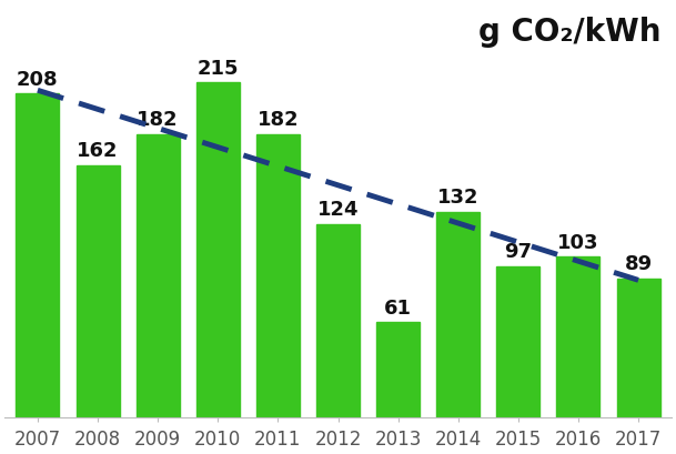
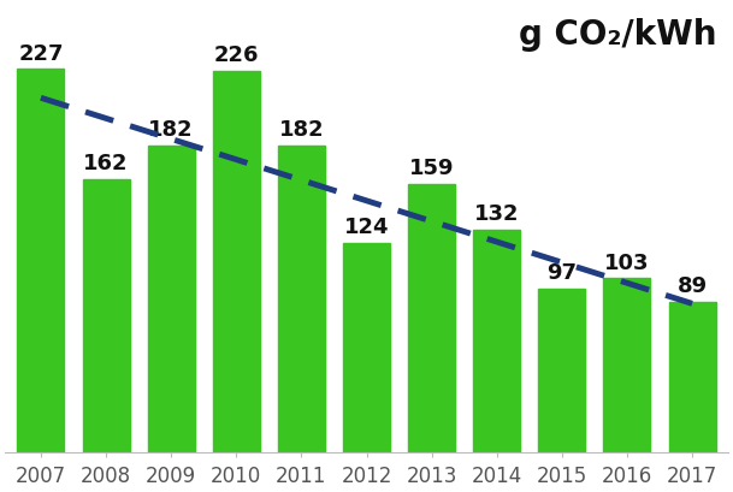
2007: 208 -> 227
2010: 215 -> 226
2013: 61 -> 159
